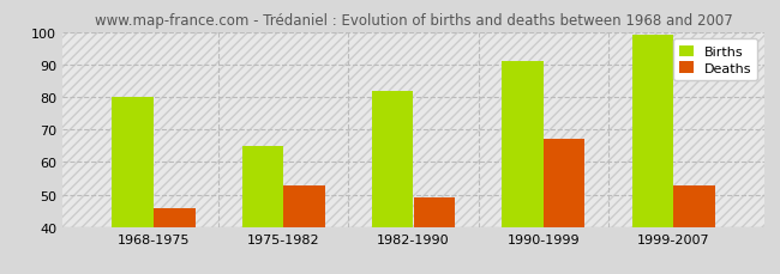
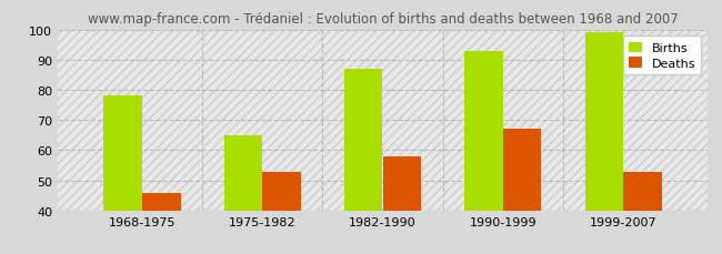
Births/1968-1975: 80 -> 78
Births/1982-1990: 82 -> 87
Deaths/1982-1990: 49 -> 58
Births/1990-1999: 91 -> 93
